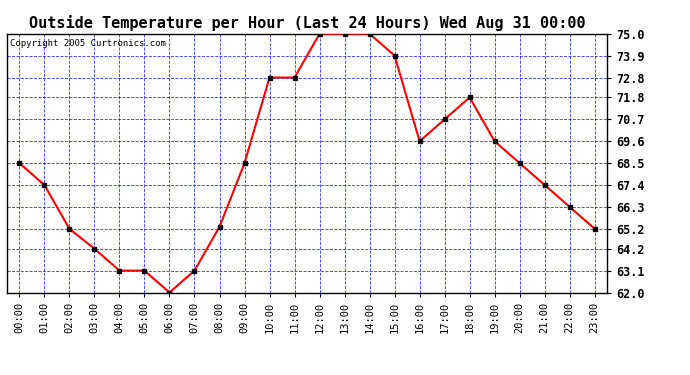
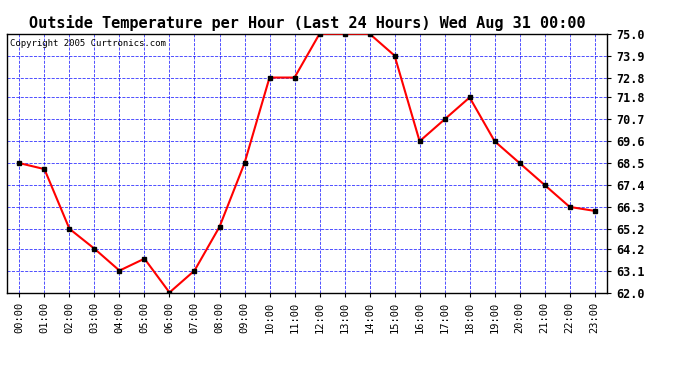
01:00: 67.4 -> 68.2
05:00: 63.1 -> 63.7
23:00: 65.2 -> 66.1
